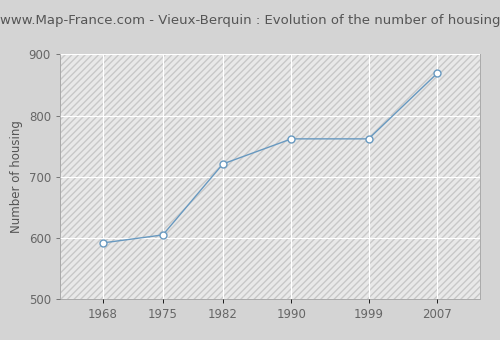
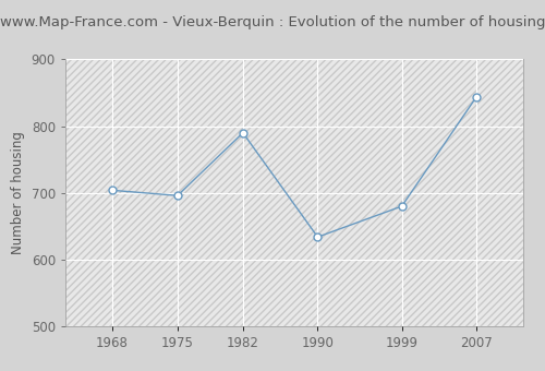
1968: 592 -> 704
1975: 605 -> 696
1982: 721 -> 790
1990: 762 -> 634
1999: 762 -> 680
2007: 869 -> 844
